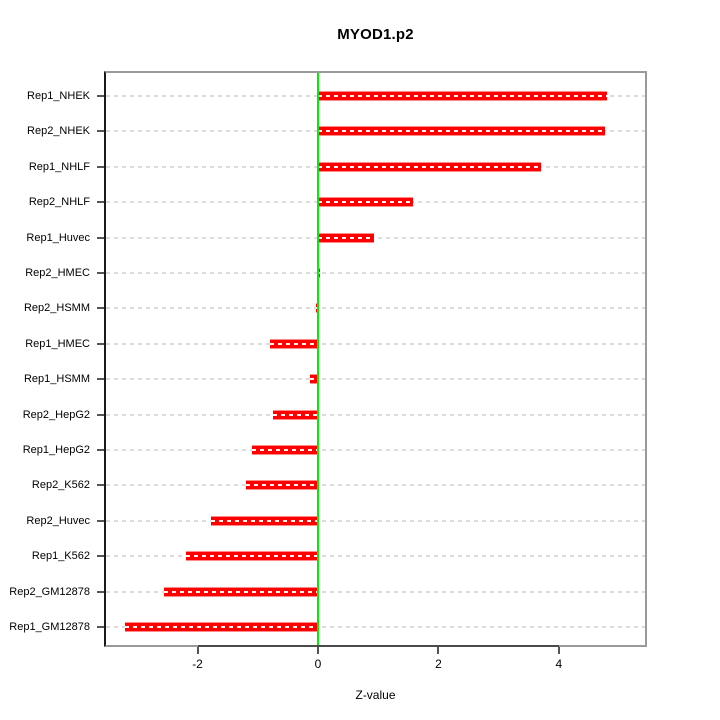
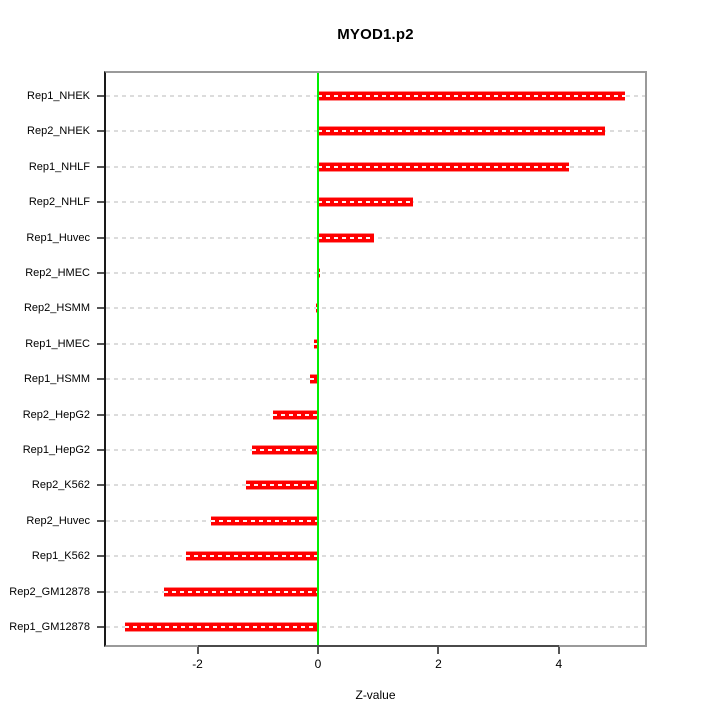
Rep1_NHEK: 4.8 -> 5.1
Rep1_NHLF: 3.7 -> 4.2
Rep1_HMEC: -0.8 -> -0.1
